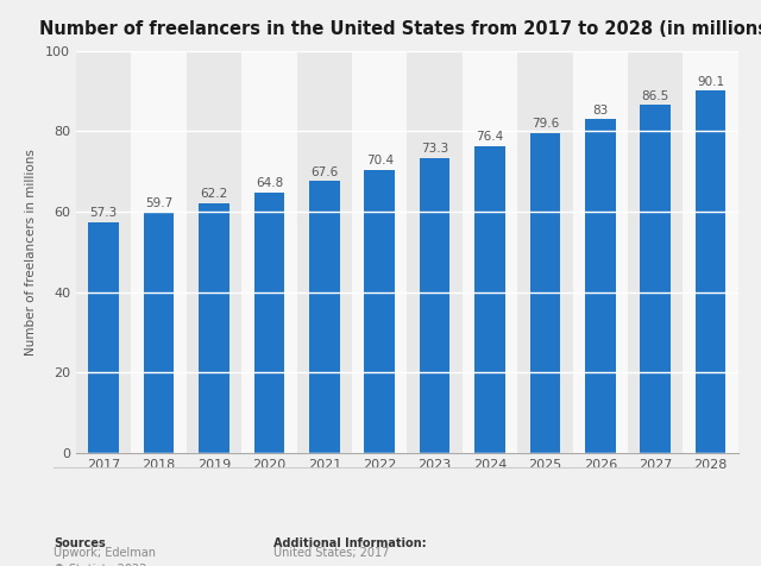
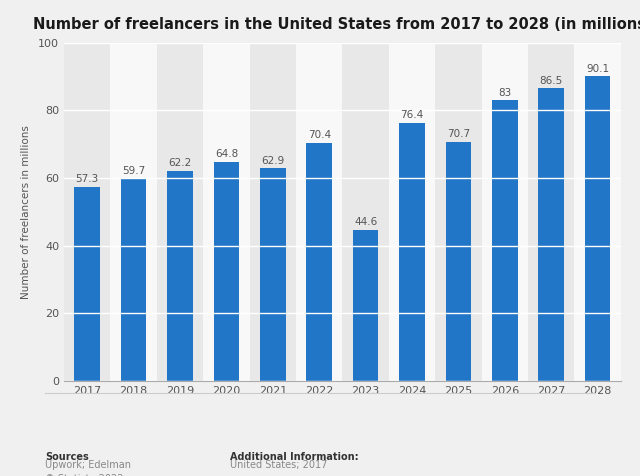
2021: 67.6 -> 62.9
2023: 73.3 -> 44.6
2025: 79.6 -> 70.7
